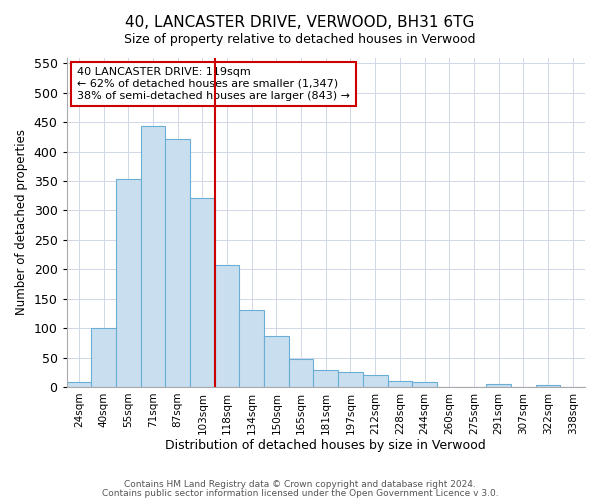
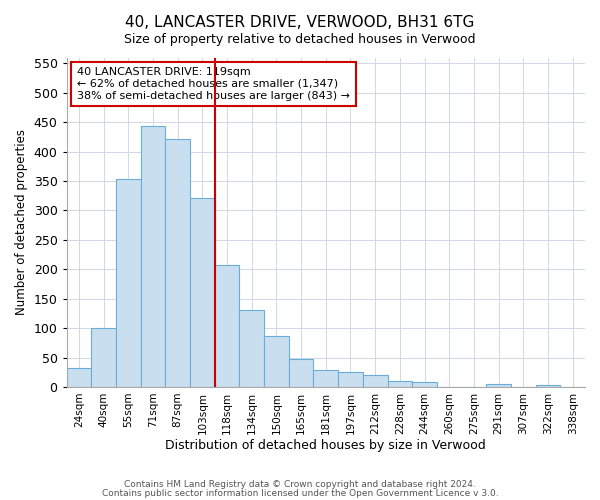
24sqm: 8 -> 32
